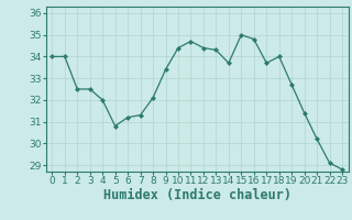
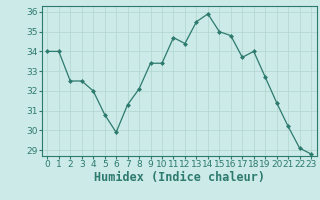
6: 31.2 -> 29.9
10: 34.4 -> 33.4
13: 34.3 -> 35.5
14: 33.7 -> 35.9
